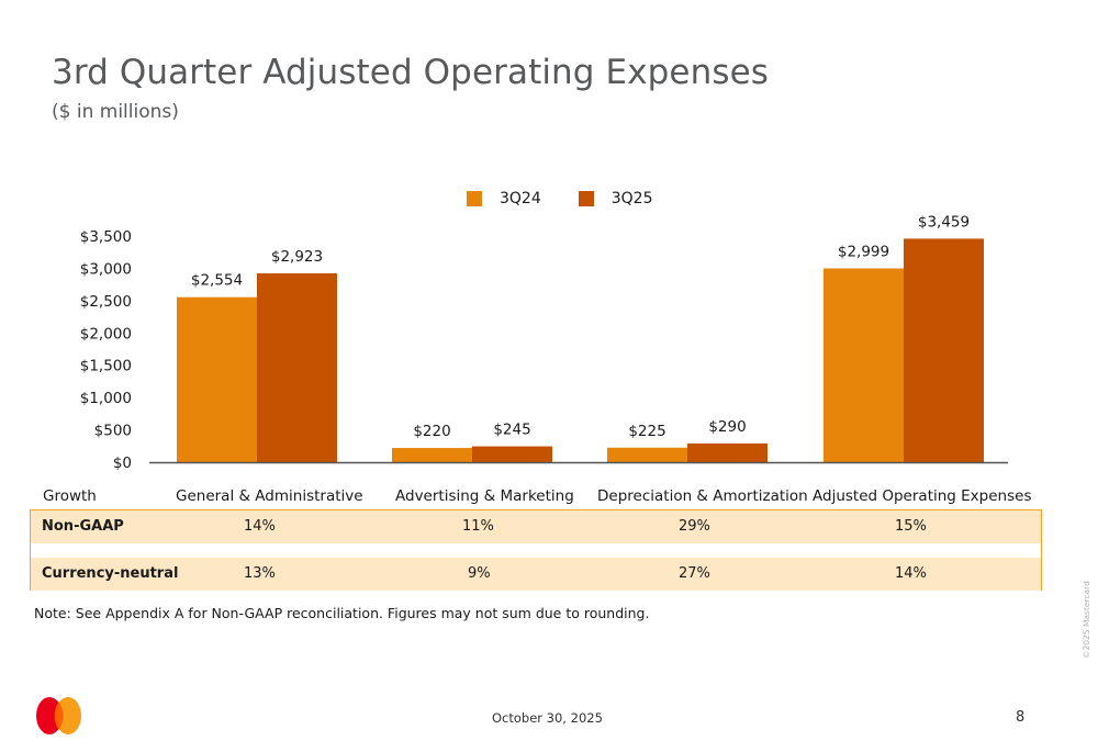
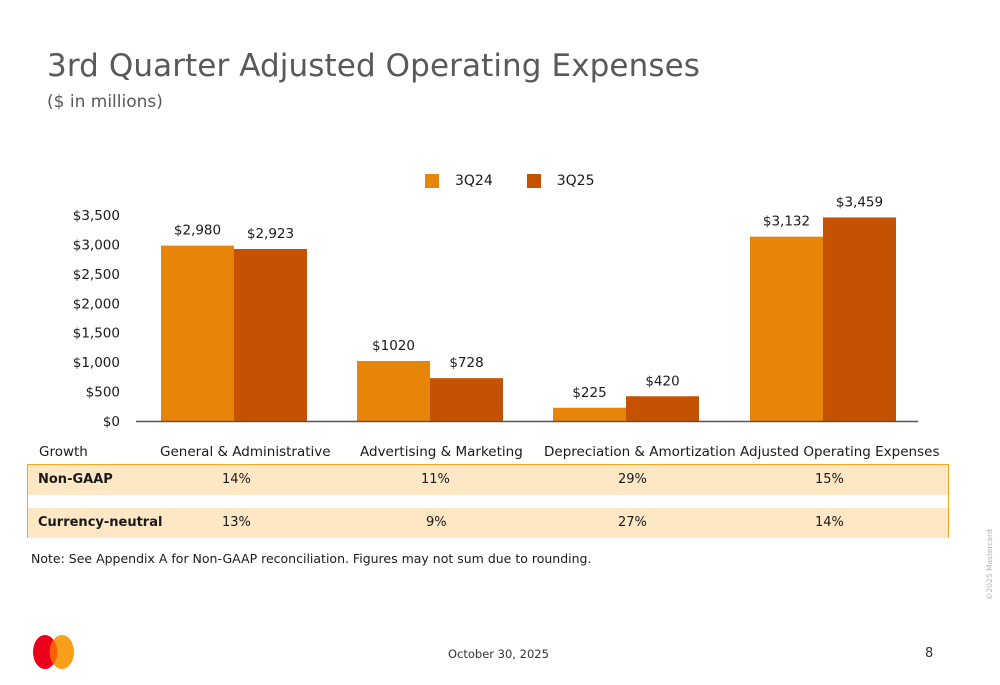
3Q24/General & Administrative: $2,554 -> $2,980
3Q24/Advertising & Marketing: $220 -> $1020
3Q25/Advertising & Marketing: $245 -> $728
3Q25/Depreciation & Amortization: $290 -> $420
3Q24/Adjusted Operating Expenses: $2,999 -> $3,132
